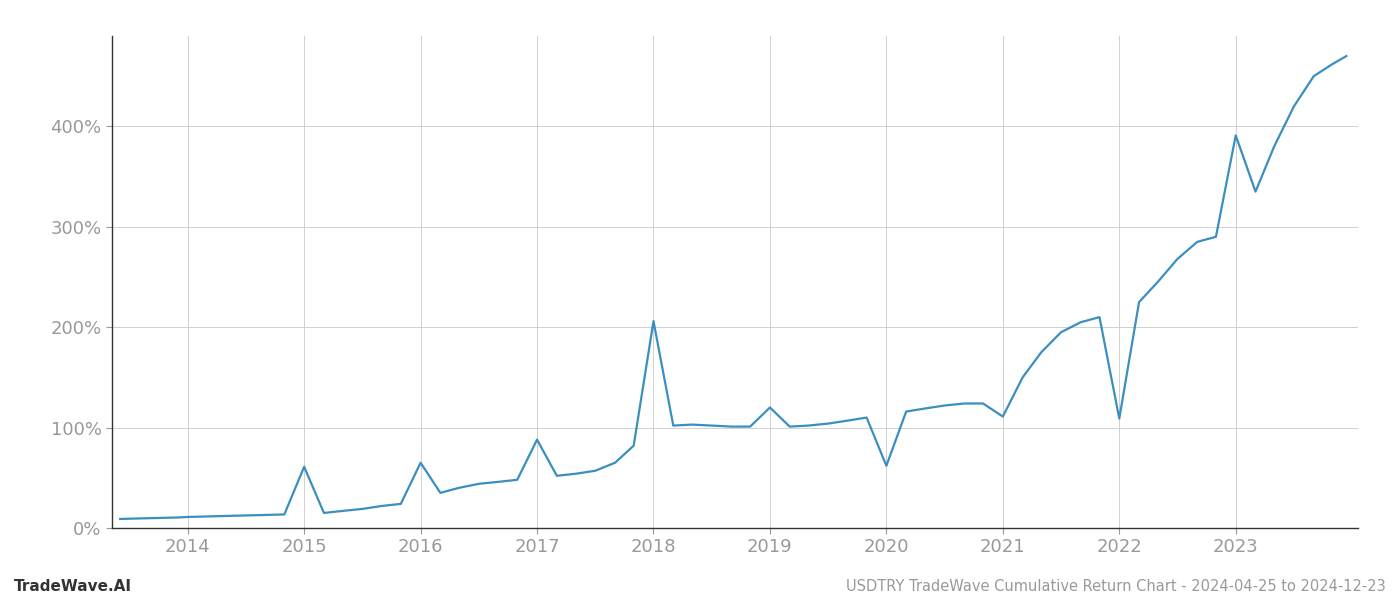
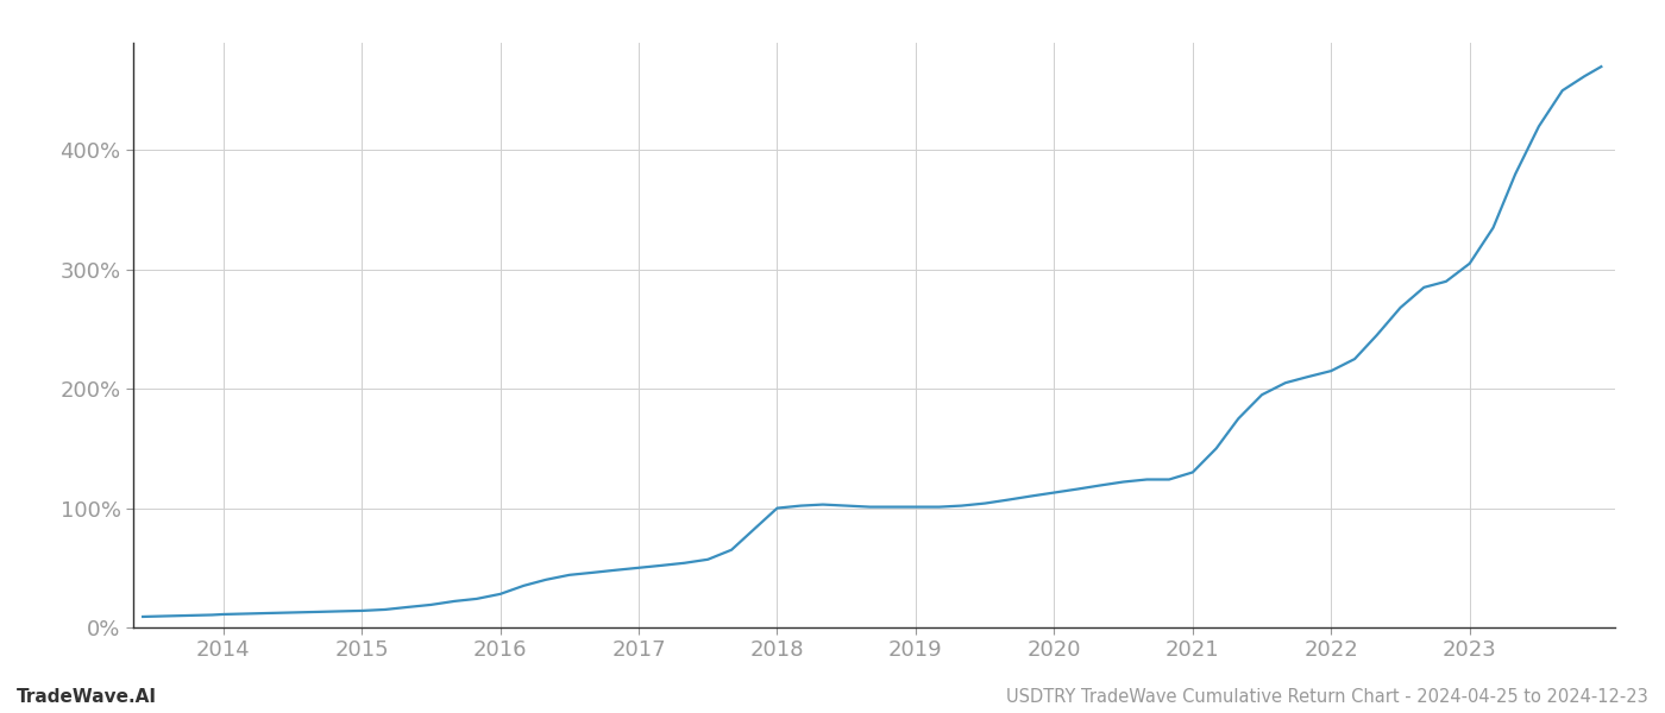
2015: 61% -> 14%
2016: 65% -> 28%
2017: 88% -> 50%
2018: 206% -> 100%
2019: 120% -> 101%
2020: 62% -> 113%
2021: 111% -> 130%
2022: 109% -> 215%
2023: 391% -> 305%
